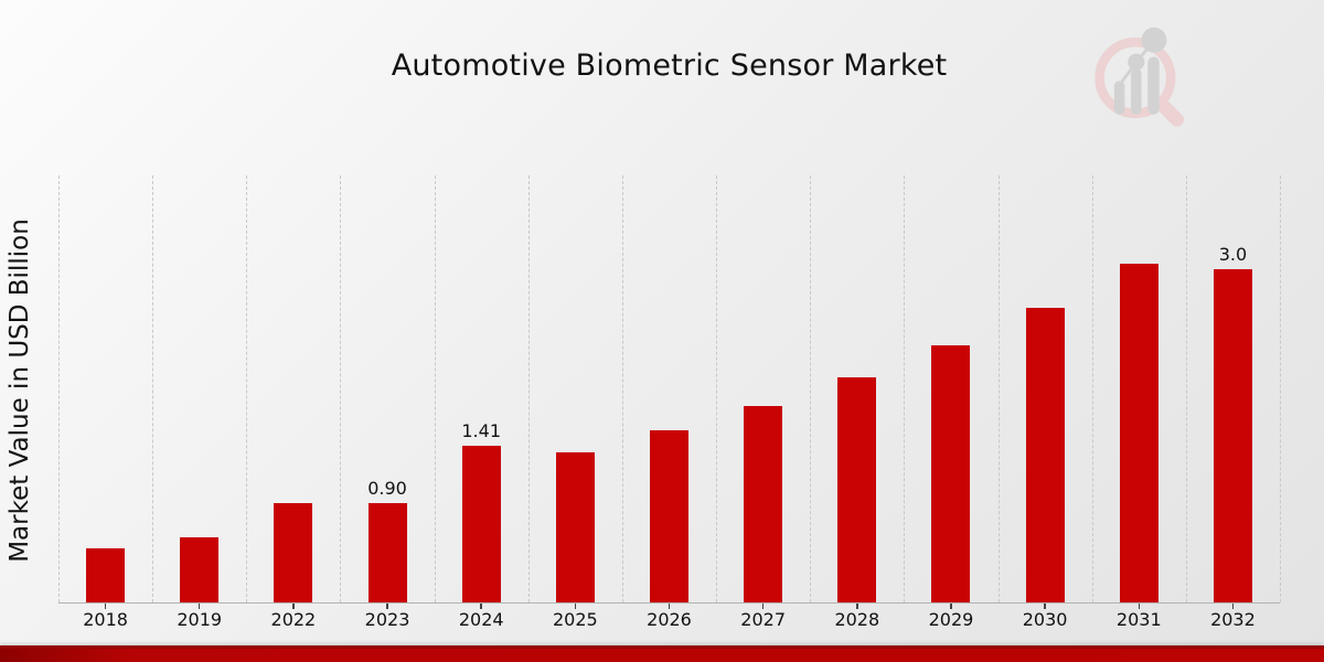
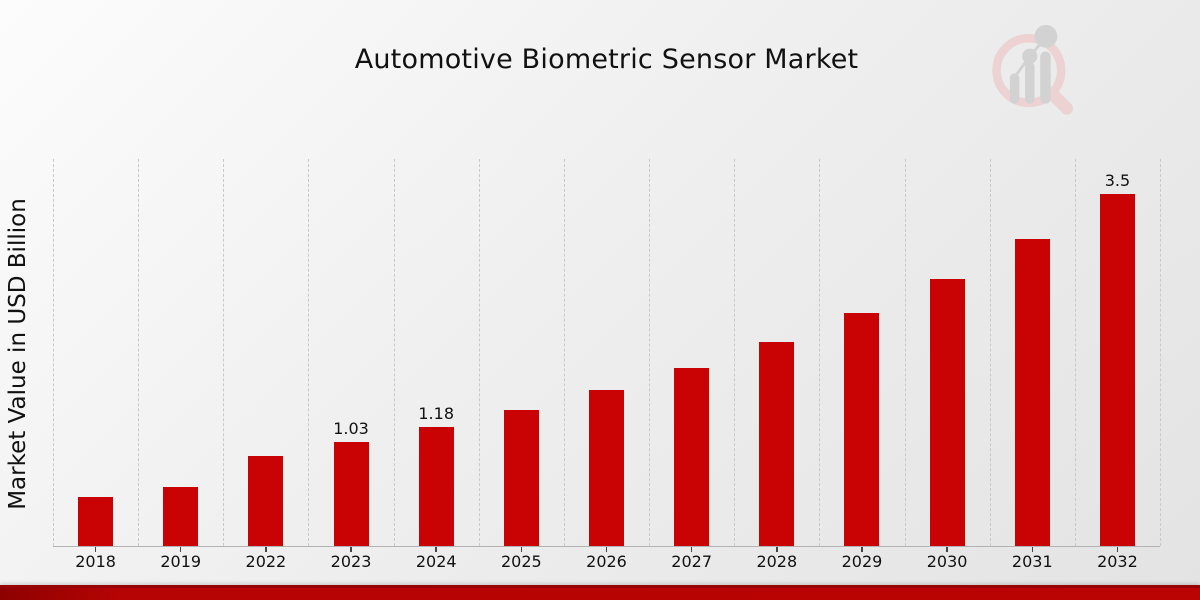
2023: 0.90 -> 1.03
2024: 1.41 -> 1.18
2032: 3.0 -> 3.5
